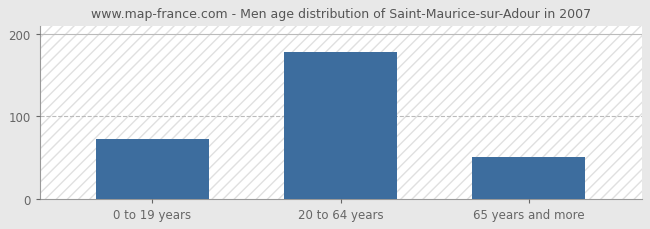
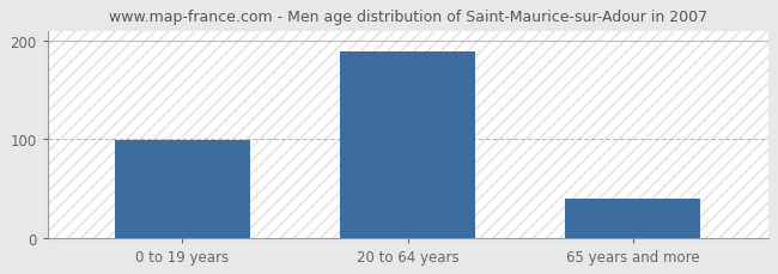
0 to 19 years: 72 -> 99
20 to 64 years: 178 -> 189
65 years and more: 50 -> 40
